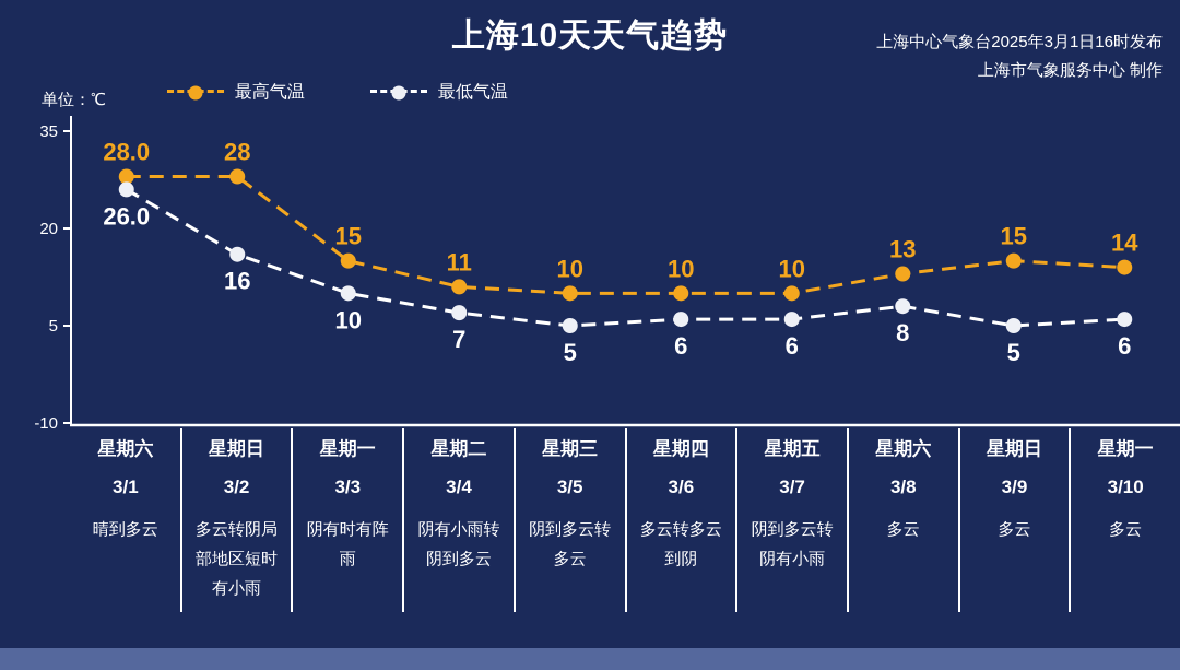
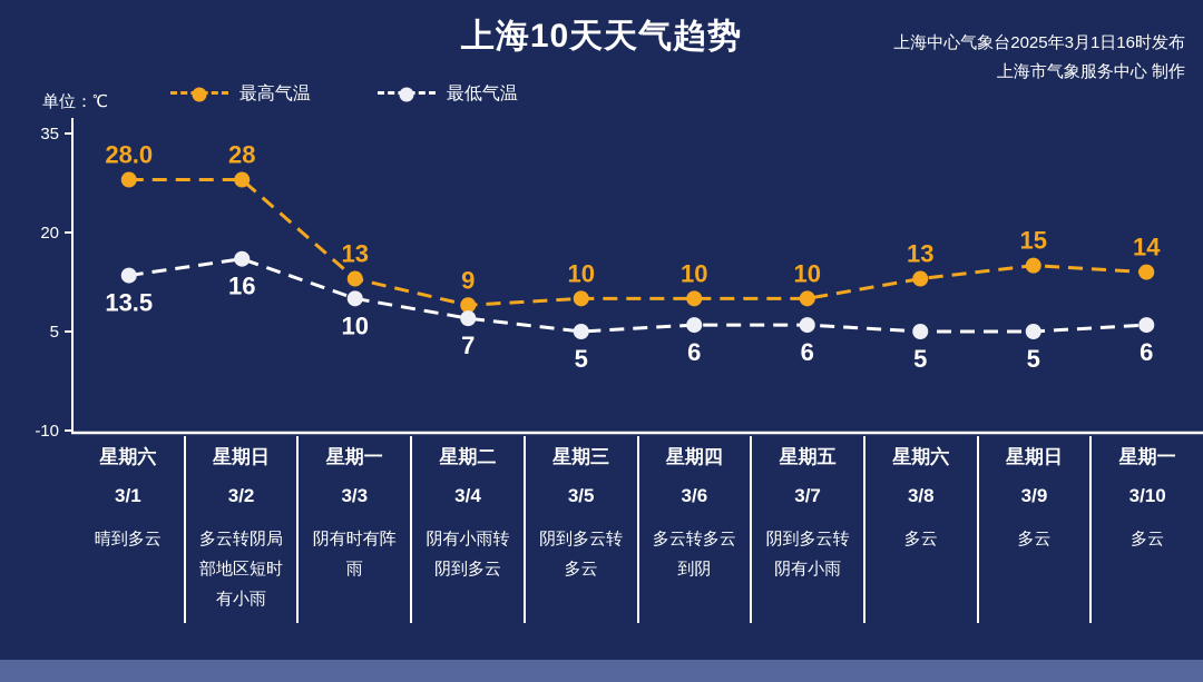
最低气温/3/1: 26.0 -> 13.5
最高气温/3/3: 15 -> 13
最高气温/3/4: 11 -> 9
最低气温/3/8: 8 -> 5
